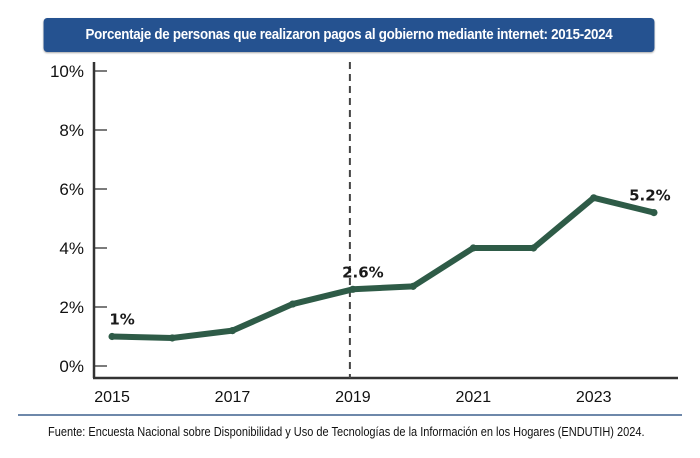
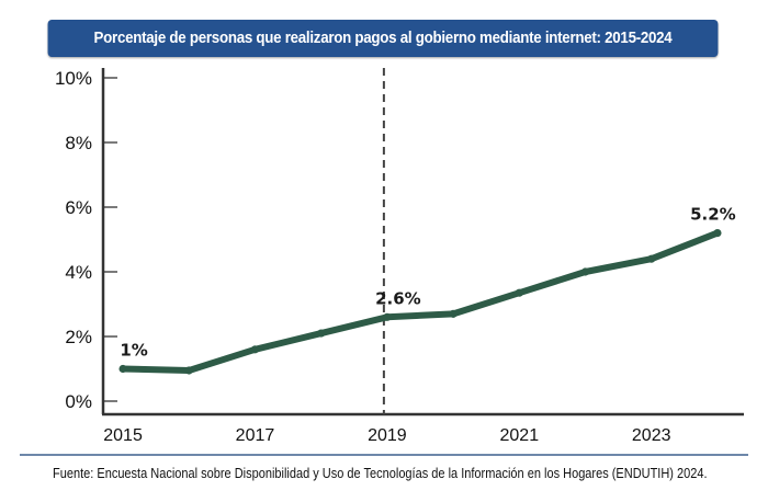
2017: 1.2% -> 1.6%
2021: 4.0% -> 3.4%
2023: 5.7% -> 4.4%
